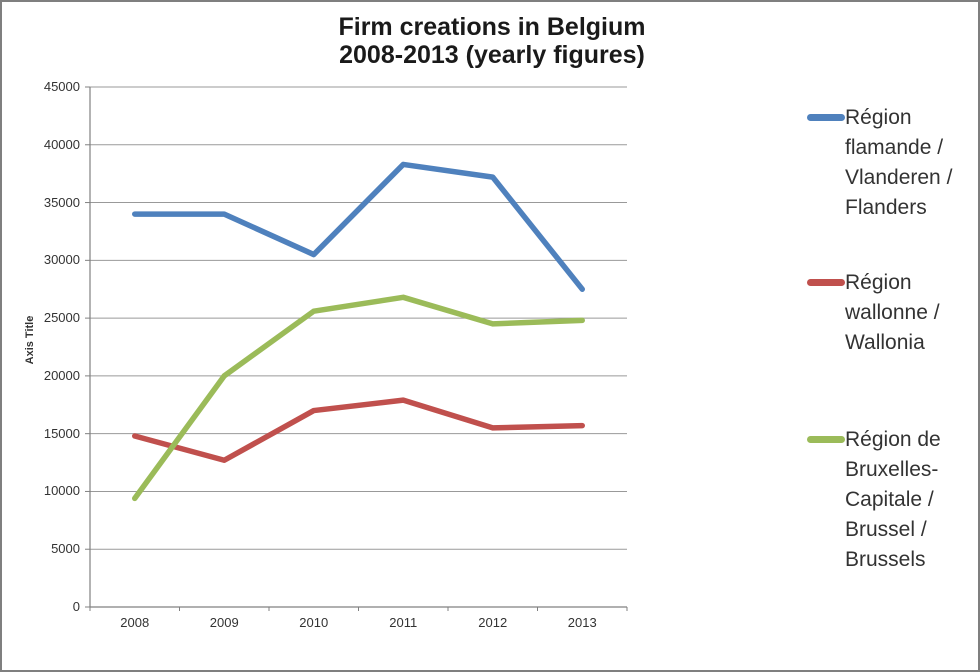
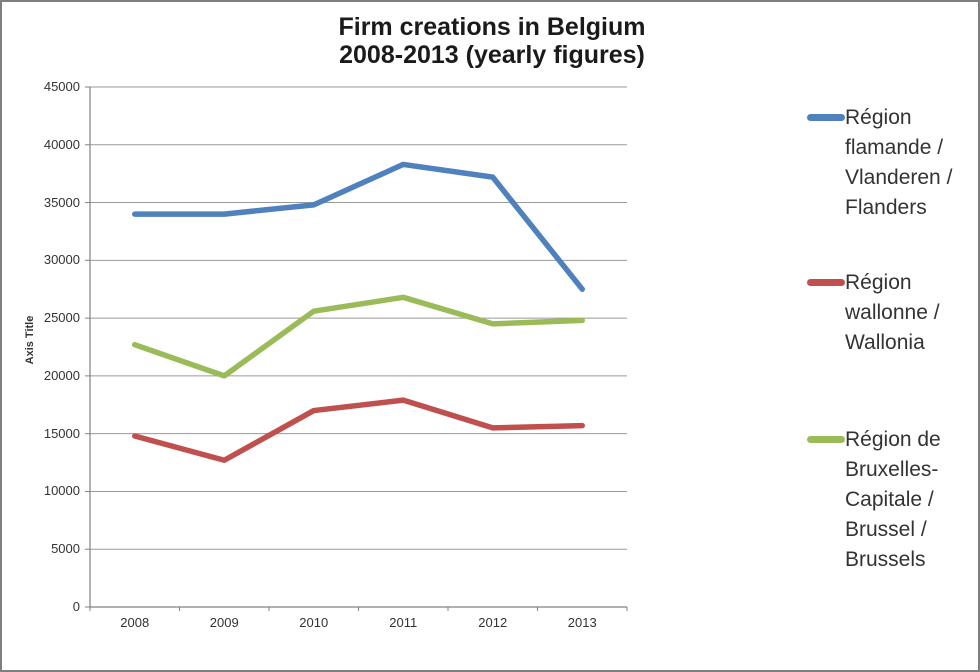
Région de Bruxelles-Capitale / Brussel / Brussels/2008: 9400 -> 22700
Région flamande / Vlanderen / Flanders/2010: 30500 -> 34800
